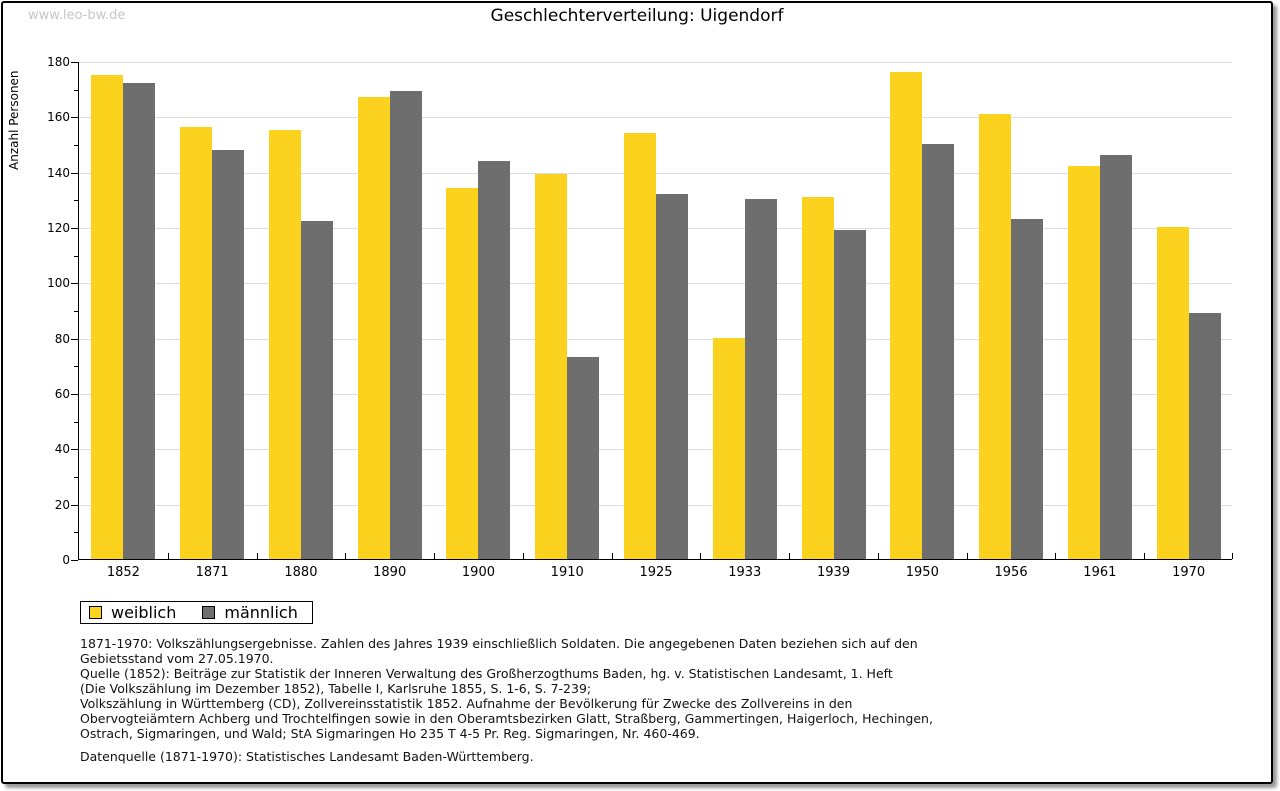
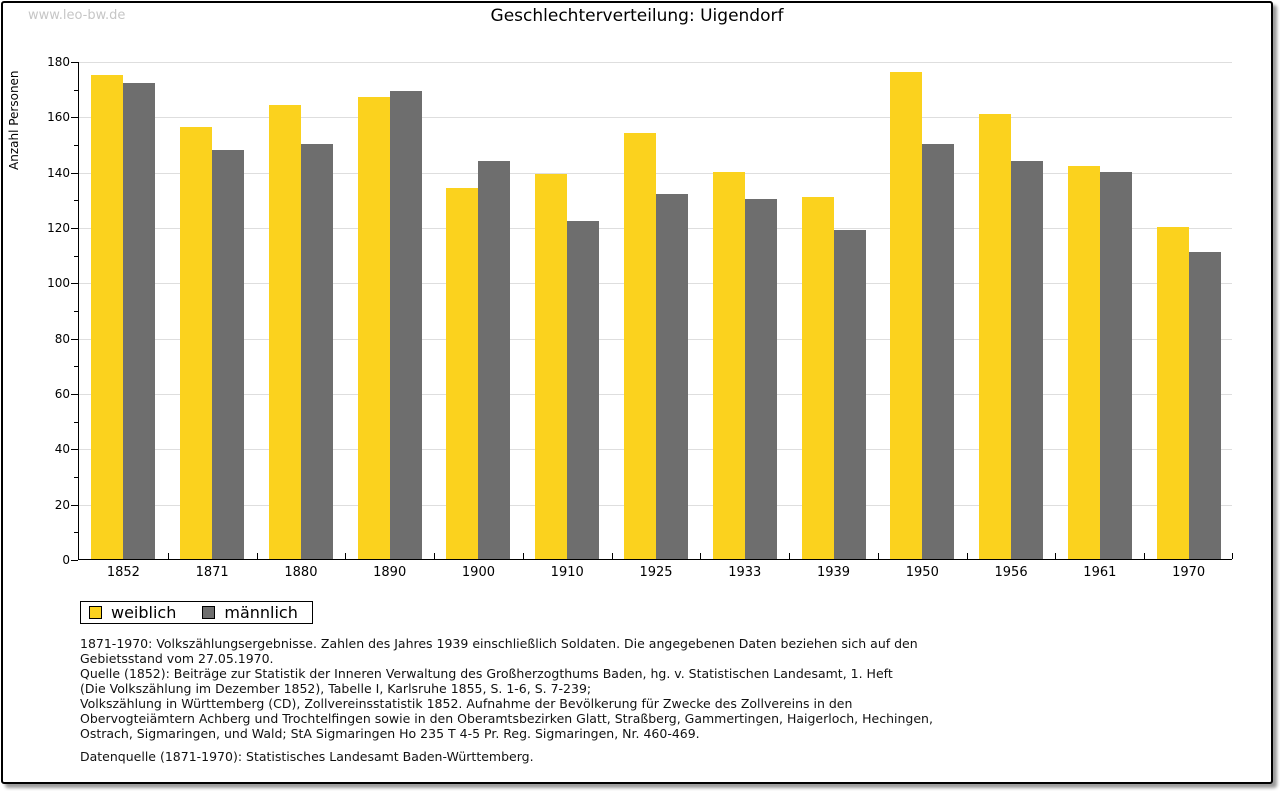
weiblich/1880: 155 -> 164
männlich/1880: 122 -> 150
männlich/1910: 73 -> 122
weiblich/1933: 80 -> 140
männlich/1956: 123 -> 144
männlich/1961: 146 -> 140
männlich/1970: 89 -> 111
